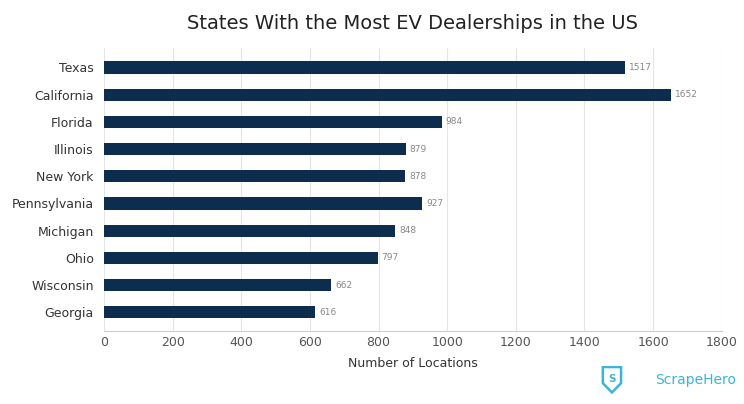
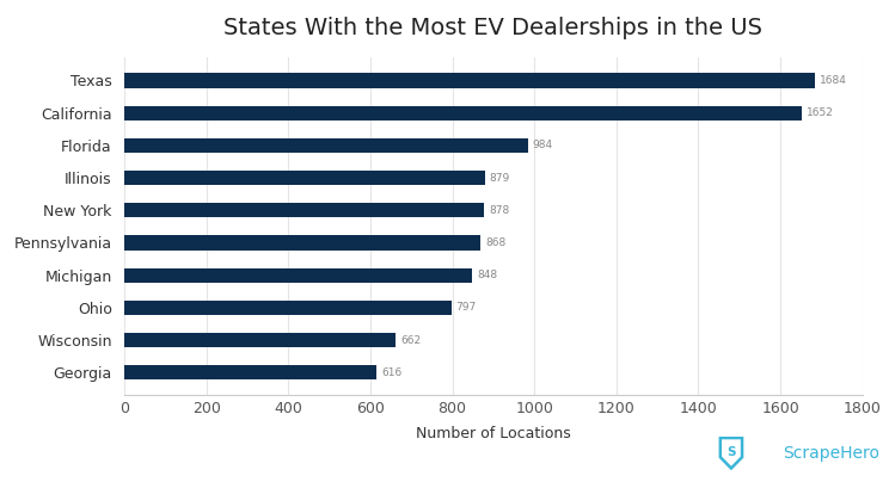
Texas: 1517 -> 1684
Pennsylvania: 927 -> 868
